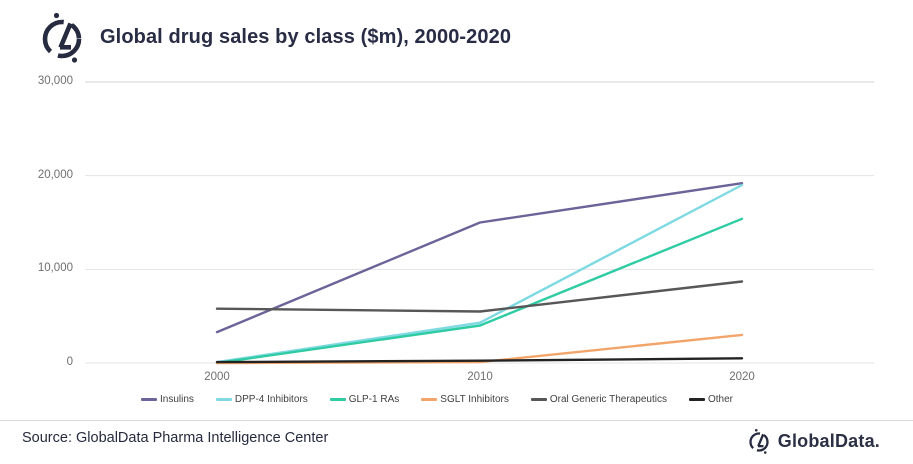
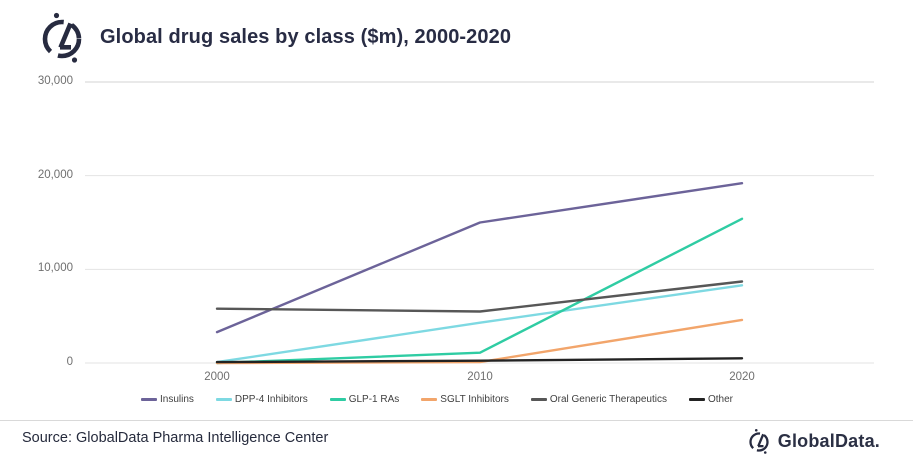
GLP-1 RAs/2010: 4000 -> 1000
DPP-4 Inhibitors/2020: 19000 -> 8000
SGLT Inhibitors/2020: 3000 -> 5000
